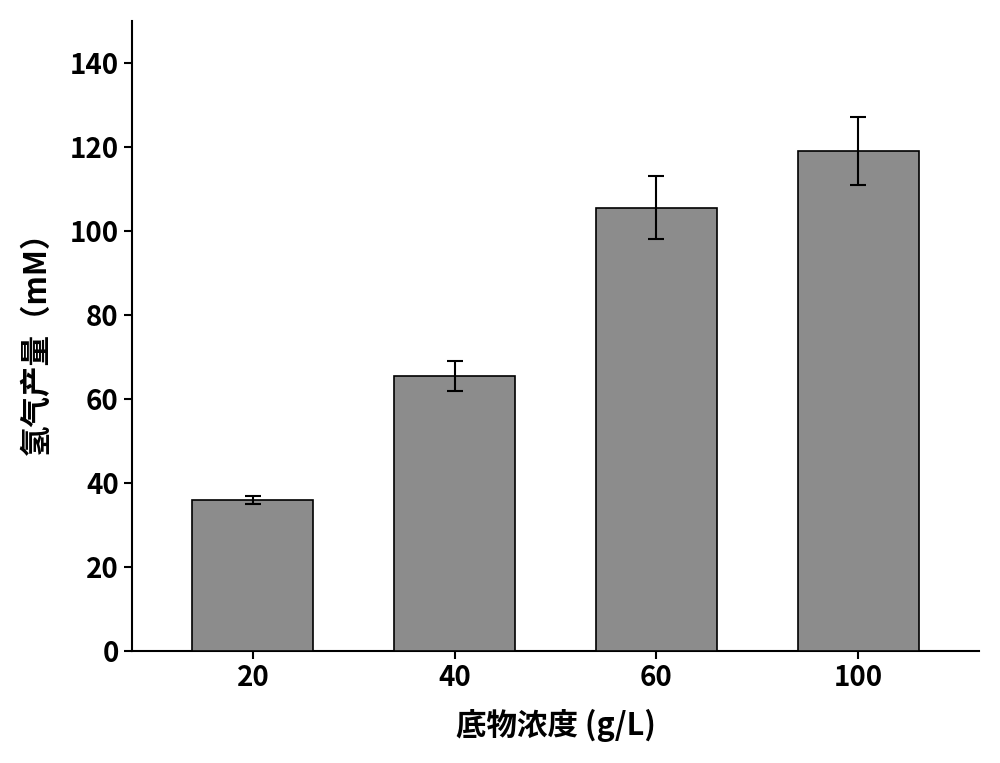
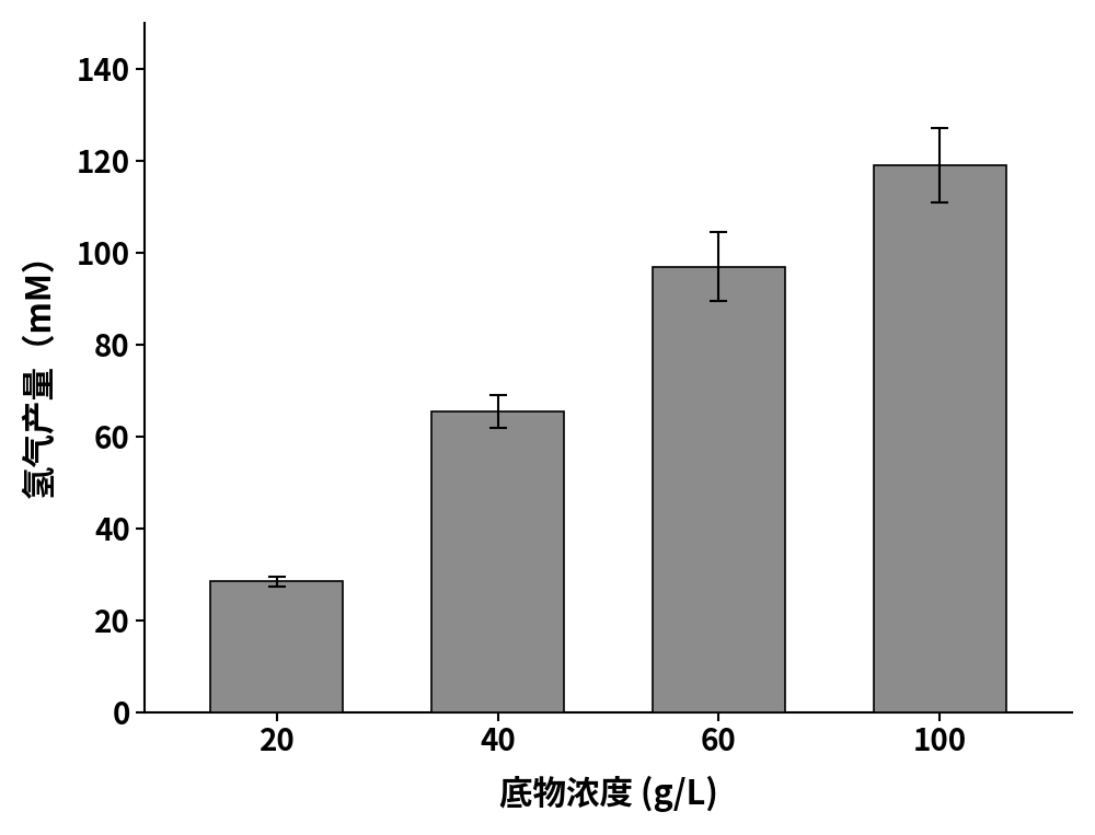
20: 36.0 -> 28.5
60: 105.5 -> 97.0
